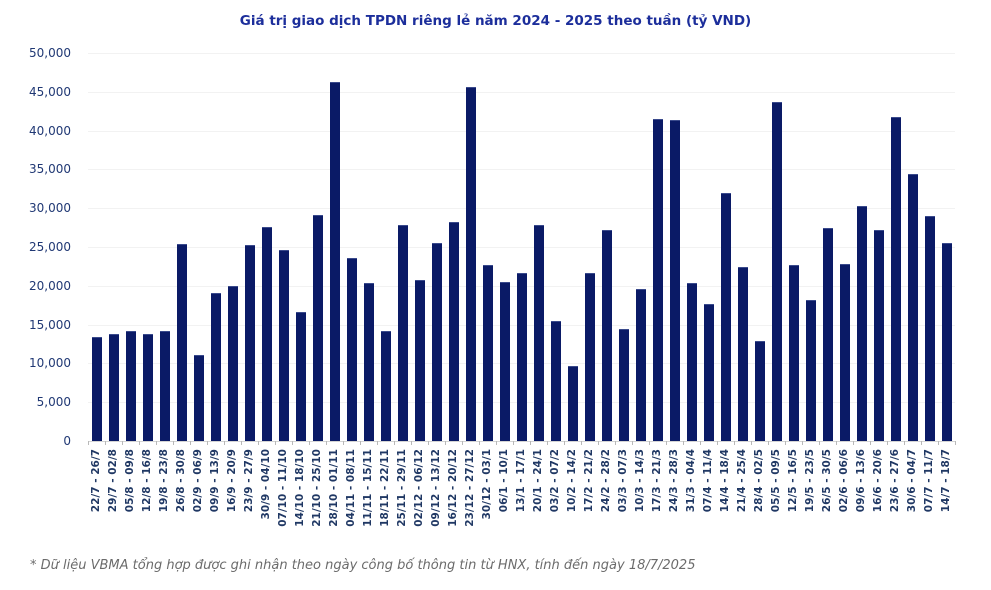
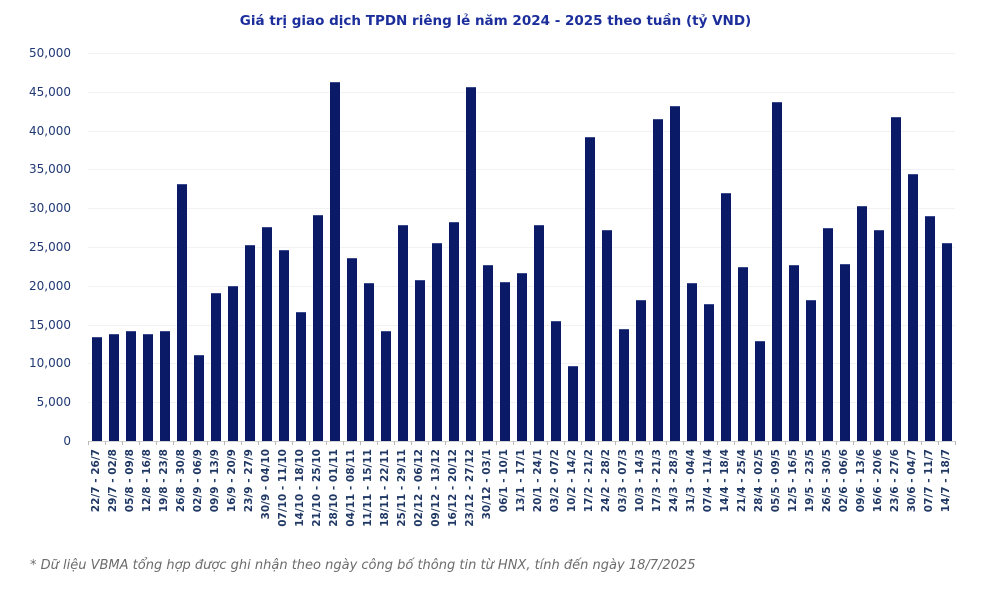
26/8 - 30/8: 25000 -> 33000
17/2 - 21/2: 22000 -> 39000
10/3 - 14/3: 20000 -> 18000
24/3 - 28/3: 41000 -> 43000
